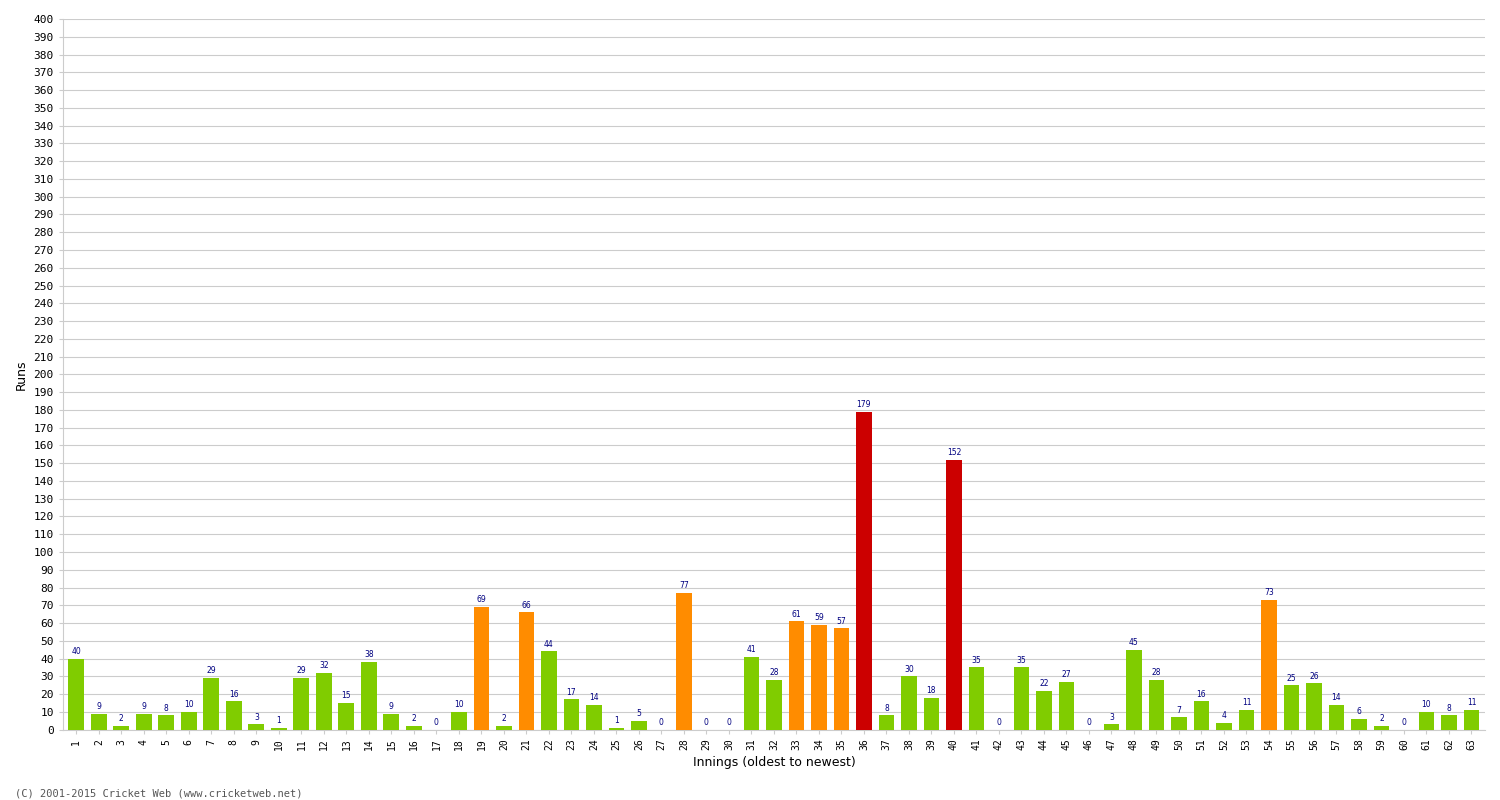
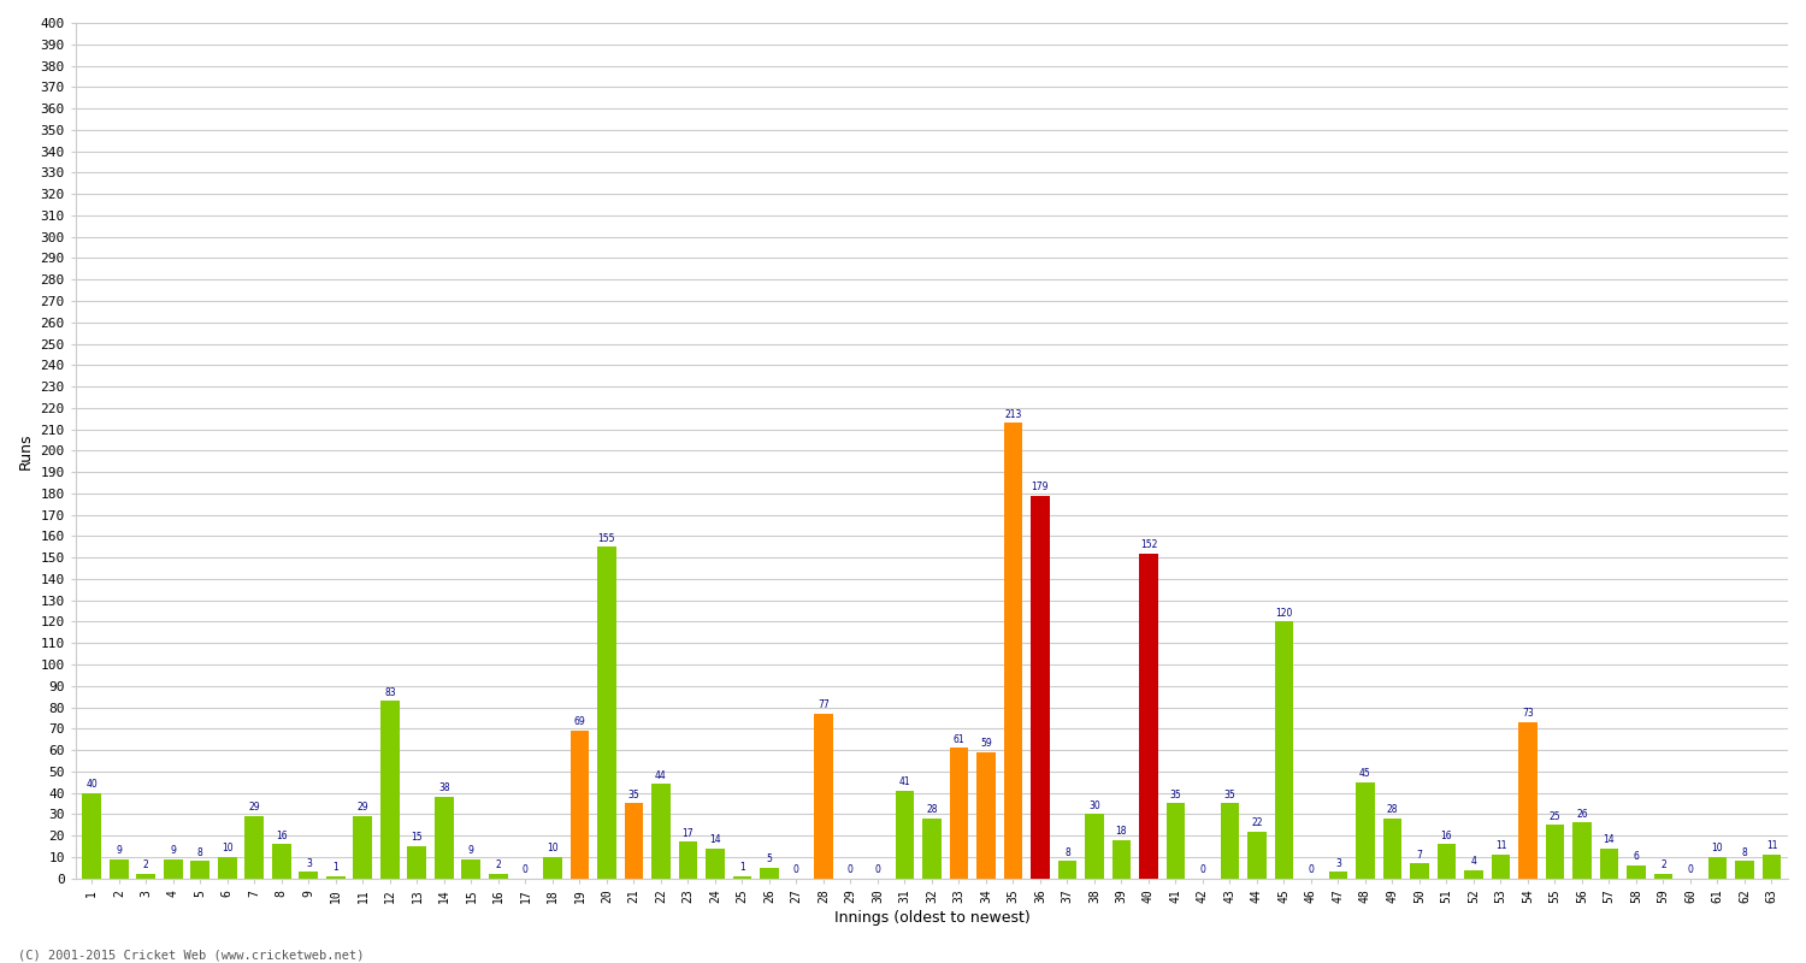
12: 32 -> 83
20: 2 -> 155
21: 66 -> 35
35: 57 -> 213
45: 27 -> 120
